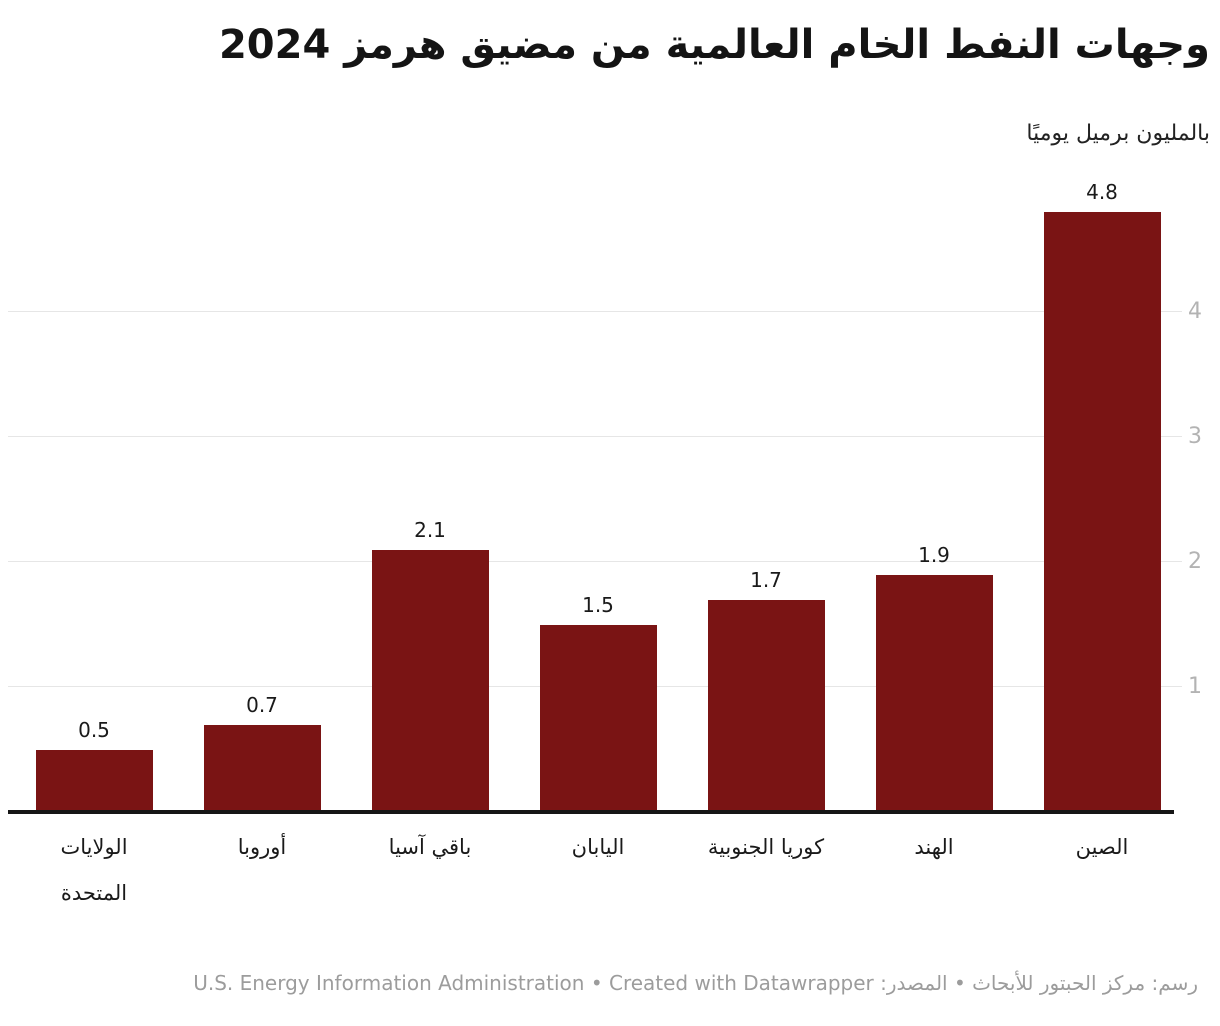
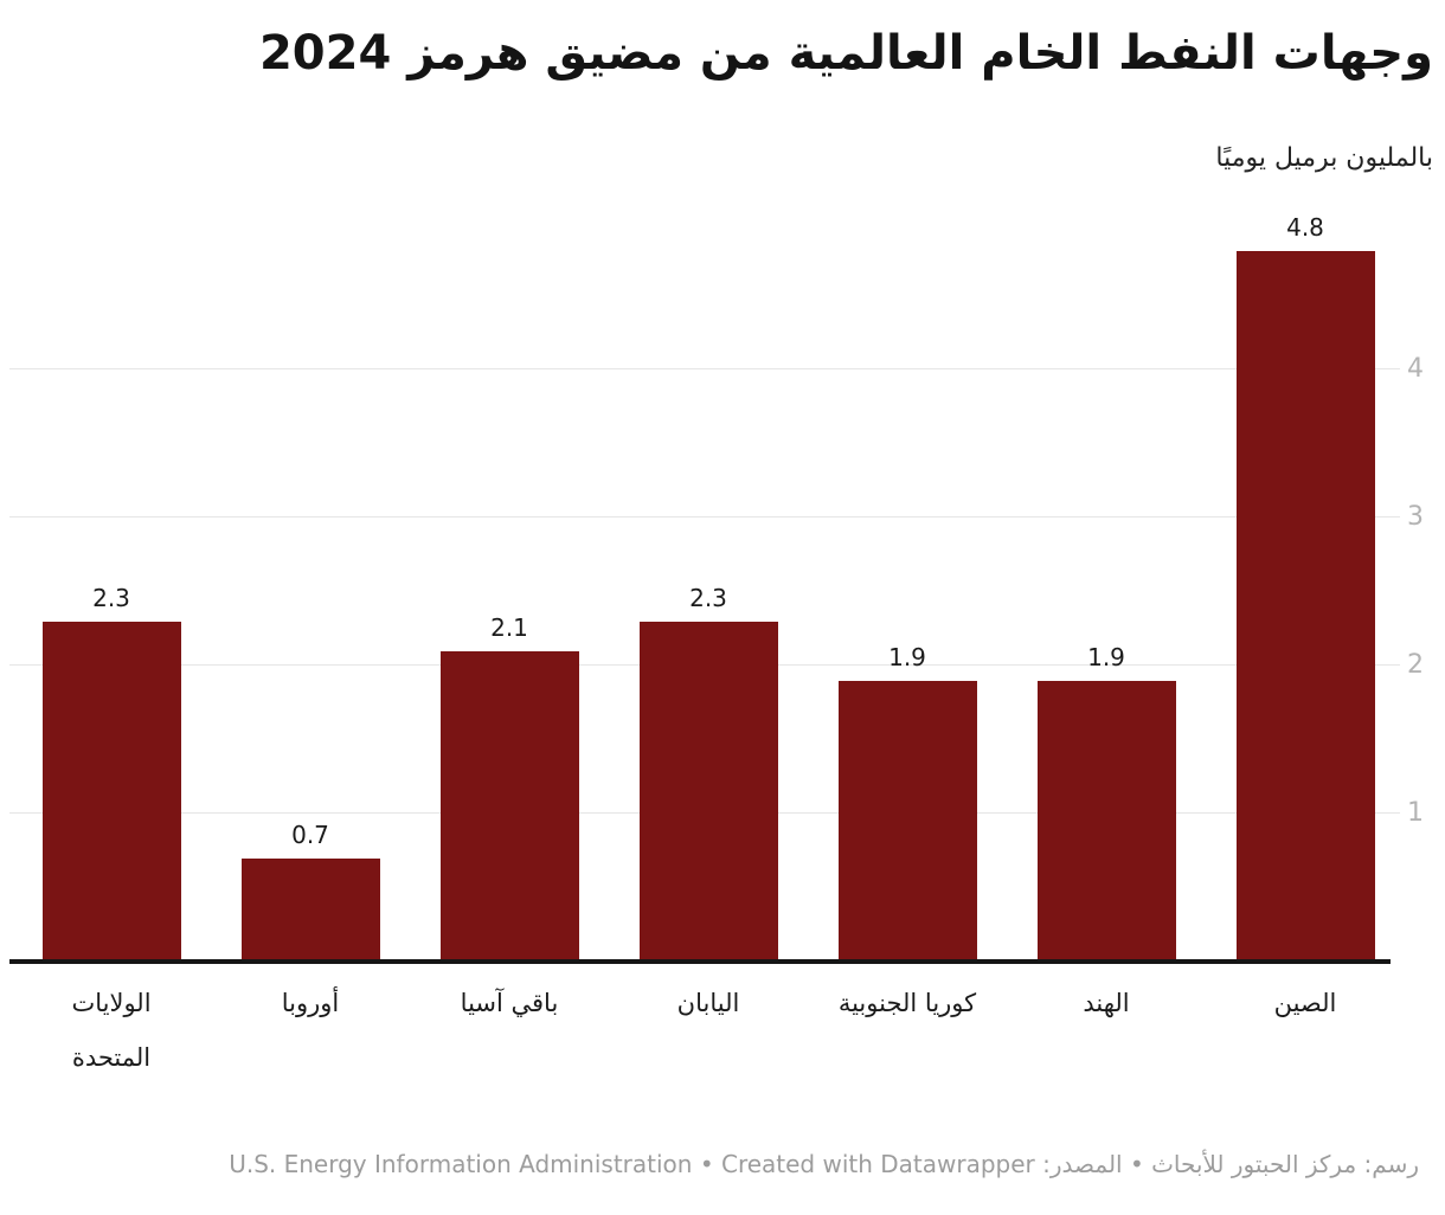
الولايات المتحدة: 0.5 -> 2.3
اليابان: 1.5 -> 2.3
كوريا الجنوبية: 1.7 -> 1.9
